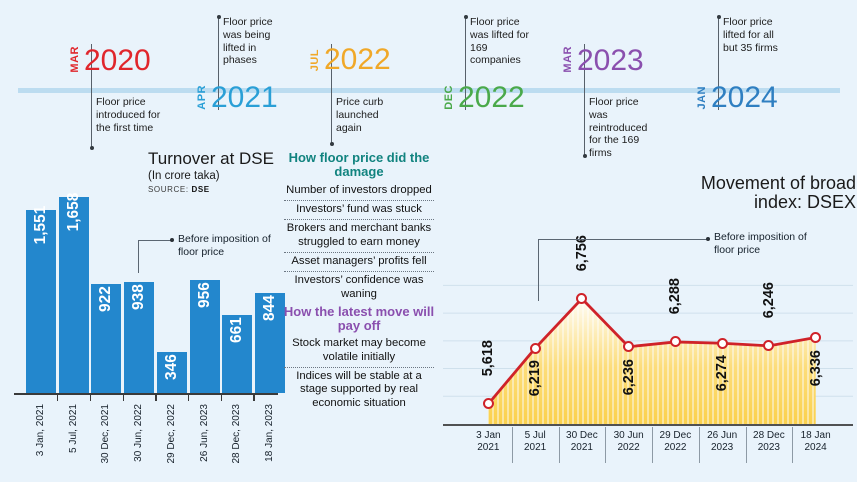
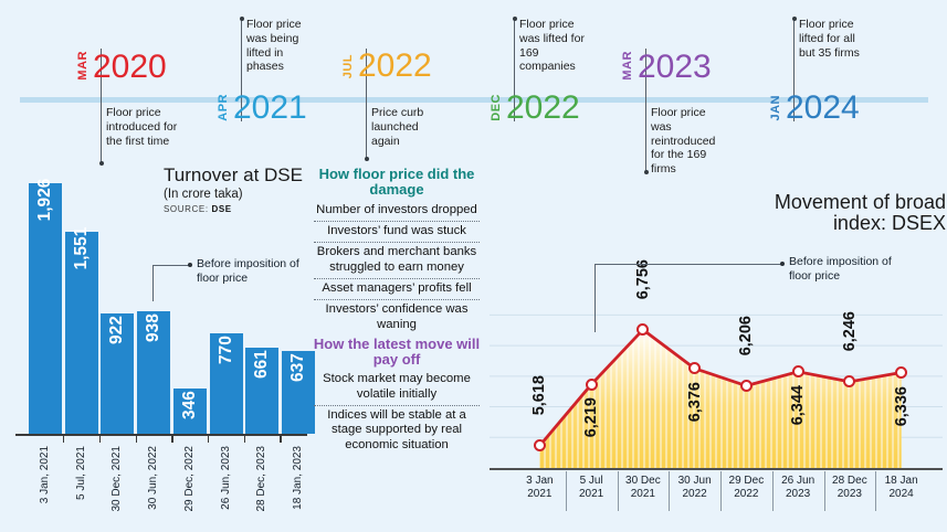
Turnover at DSE/3 Jan, 2021: 1,551 -> 1,926
Turnover at DSE/5 Jul, 2021: 1,658 -> 1,551
Turnover at DSE/26 Jun, 2023: 956 -> 770
Turnover at DSE/18 Jan, 2023: 844 -> 637
Movement of broad index: DSEX/30 Jun 2022: 6,236 -> 6,376
Movement of broad index: DSEX/29 Dec 2022: 6,288 -> 6,206
Movement of broad index: DSEX/26 Jun 2023: 6,274 -> 6,344
